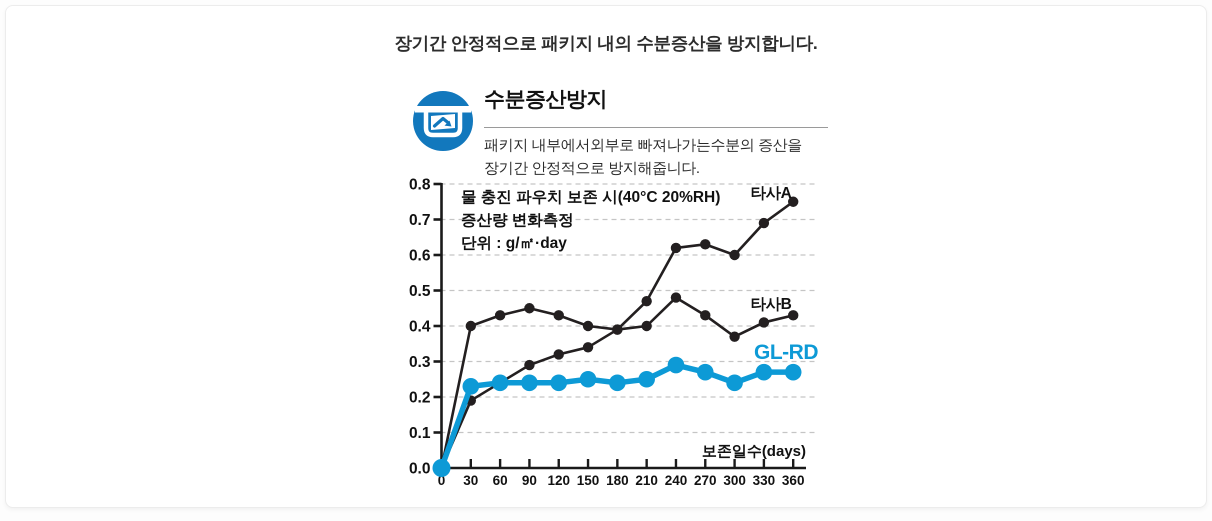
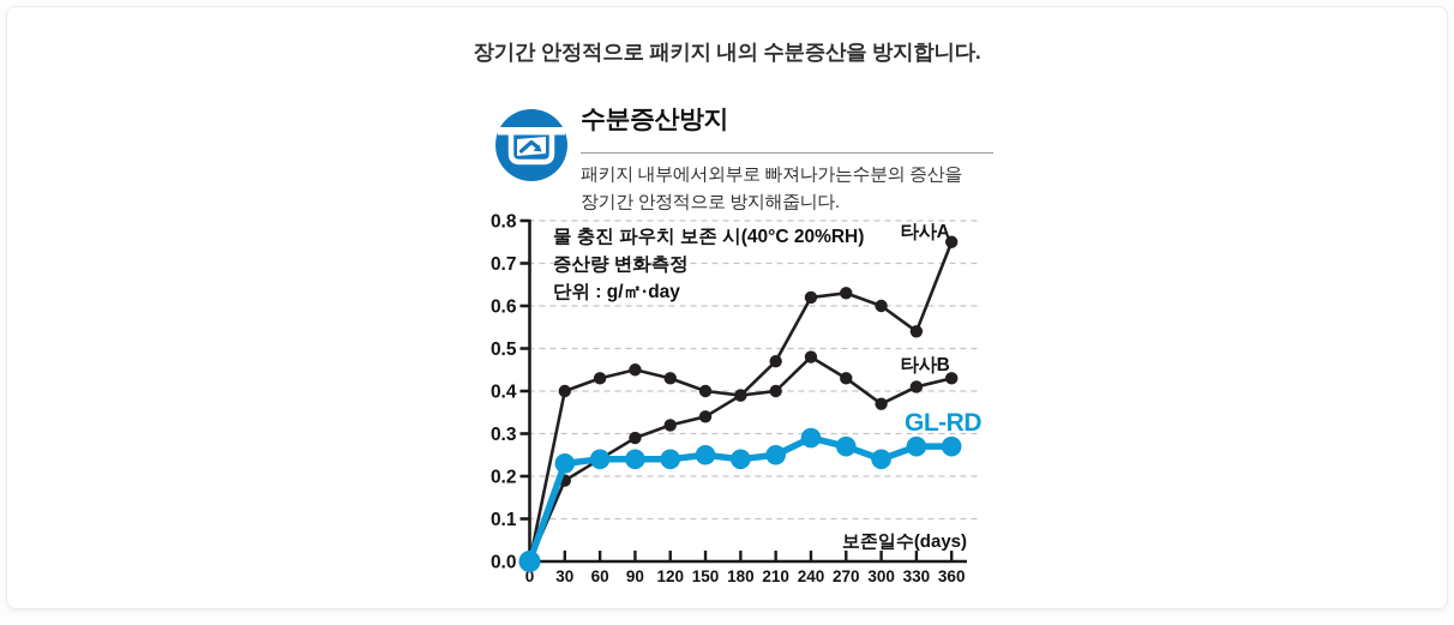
타사A/330: 0.69 -> 0.54
